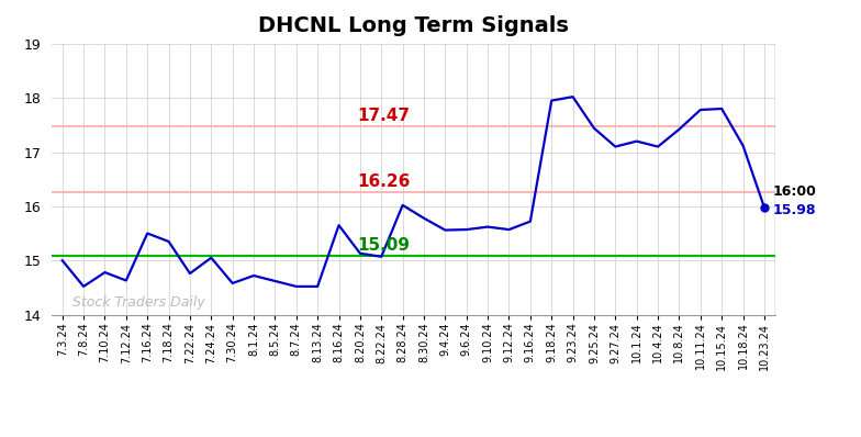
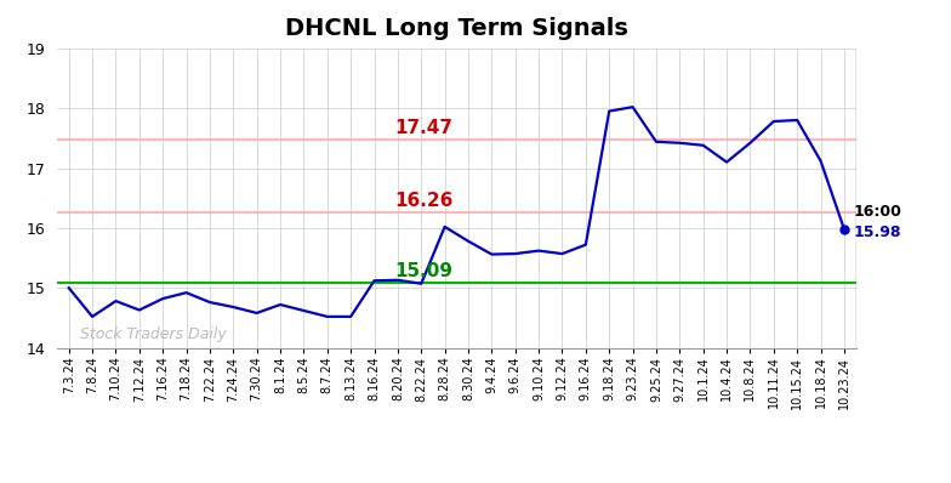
7.16.24: 15.50 -> 14.82
7.18.24: 15.35 -> 14.92
7.24.24: 15.05 -> 14.68
8.16.24: 15.65 -> 15.12
9.27.24: 17.10 -> 17.42
10.1.24: 17.20 -> 17.38
